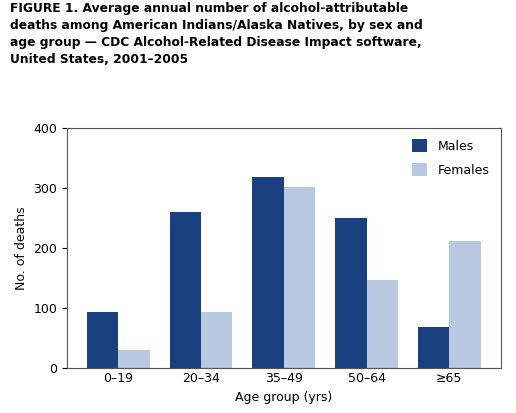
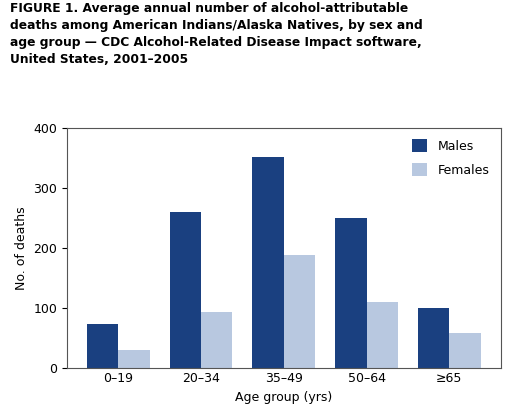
Males/0–19: 92 -> 72
Males/35–49: 318 -> 352
Females/35–49: 302 -> 188
Females/50–64: 146 -> 110
Males/≥65: 68 -> 100
Females/≥65: 212 -> 57
